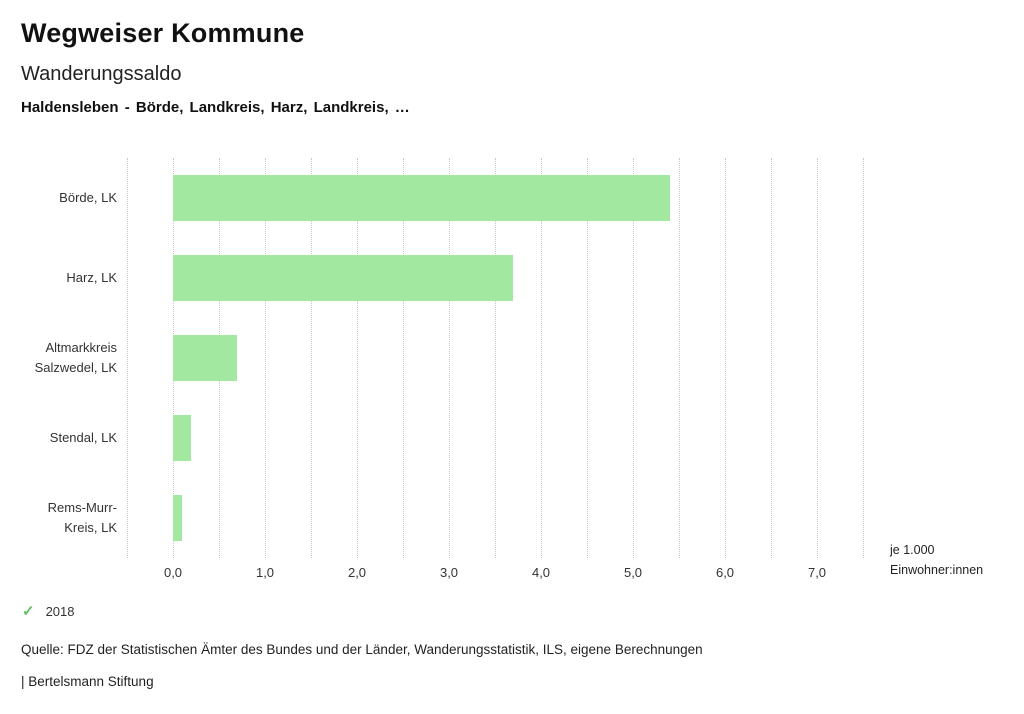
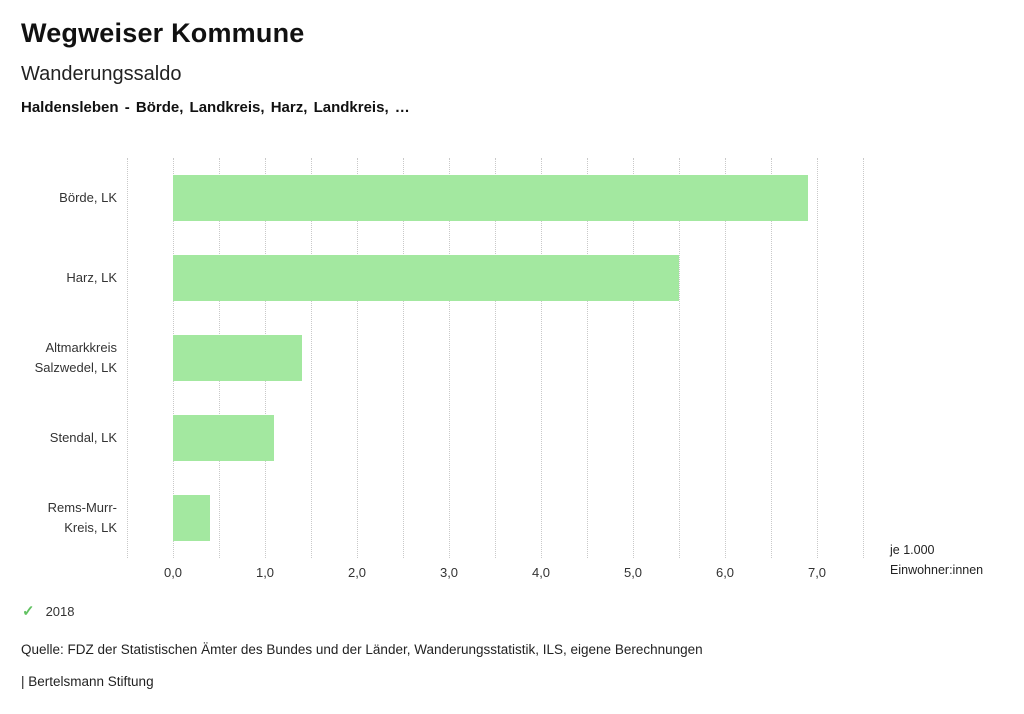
Börde, LK: 5,4 -> 6,9
Harz, LK: 3,7 -> 5,5
Altmarkkreis Salzwedel, LK: 0,7 -> 1,4
Stendal, LK: 0,2 -> 1,1
Rems-Murr- Kreis, LK: 0,1 -> 0,4
